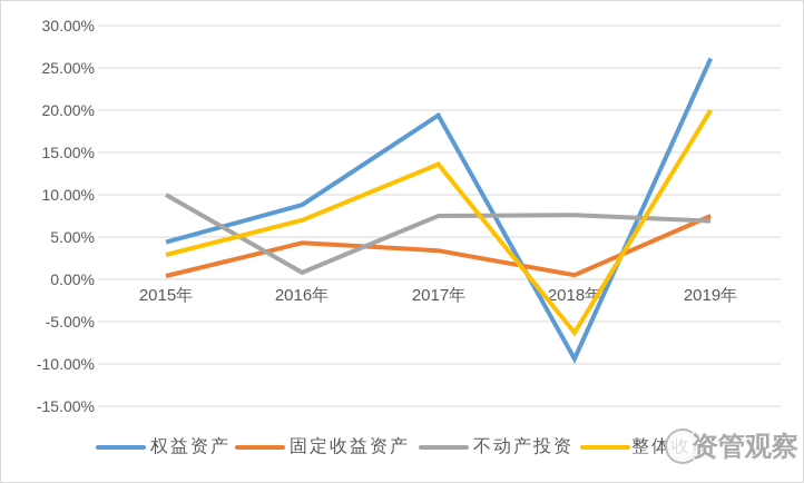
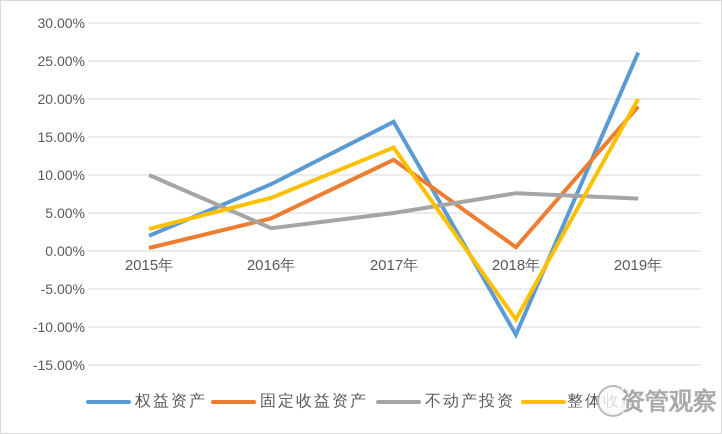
权益资产/2015年: 4% -> 2%
不动产投资/2016年: 1% -> 3%
权益资产/2017年: 19% -> 17%
固定收益资产/2017年: 3% -> 12%
不动产投资/2017年: 8% -> 5%
权益资产/2018年: -9% -> -11%
整体收益/2018年: -6% -> -9%
固定收益资产/2019年: 8% -> 19%
